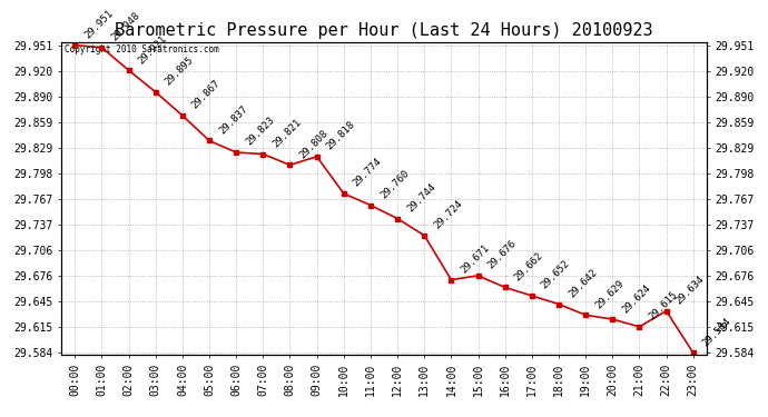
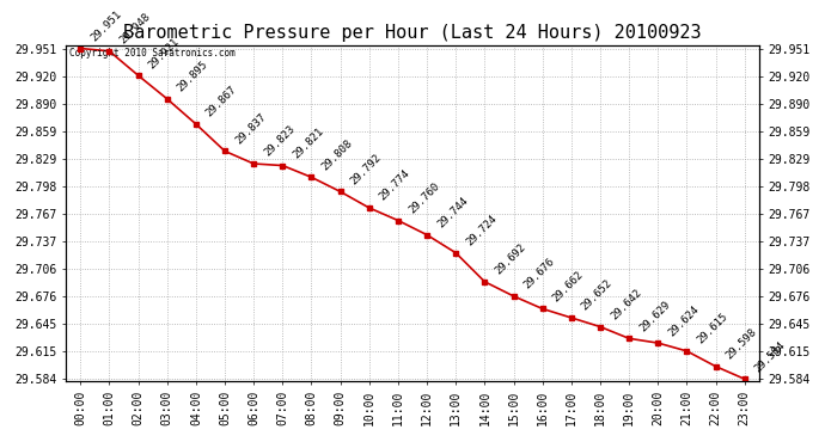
09:00: 29.818 -> 29.792
14:00: 29.671 -> 29.692
22:00: 29.634 -> 29.598
